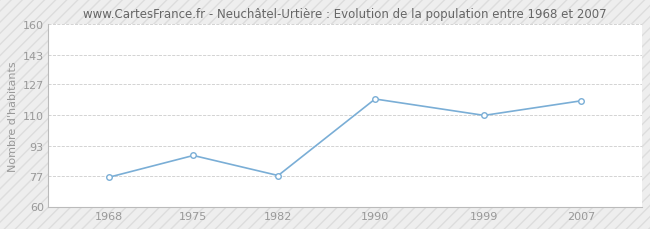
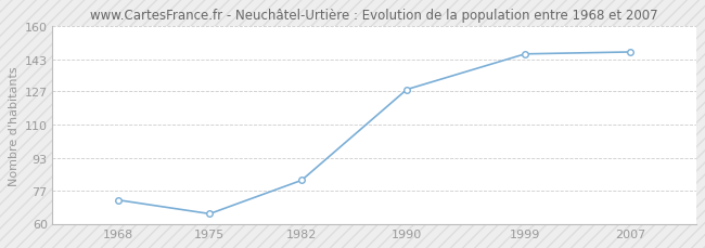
1968: 76 -> 72
1975: 88 -> 65
1982: 77 -> 82
1990: 119 -> 128
1999: 110 -> 146
2007: 118 -> 147
